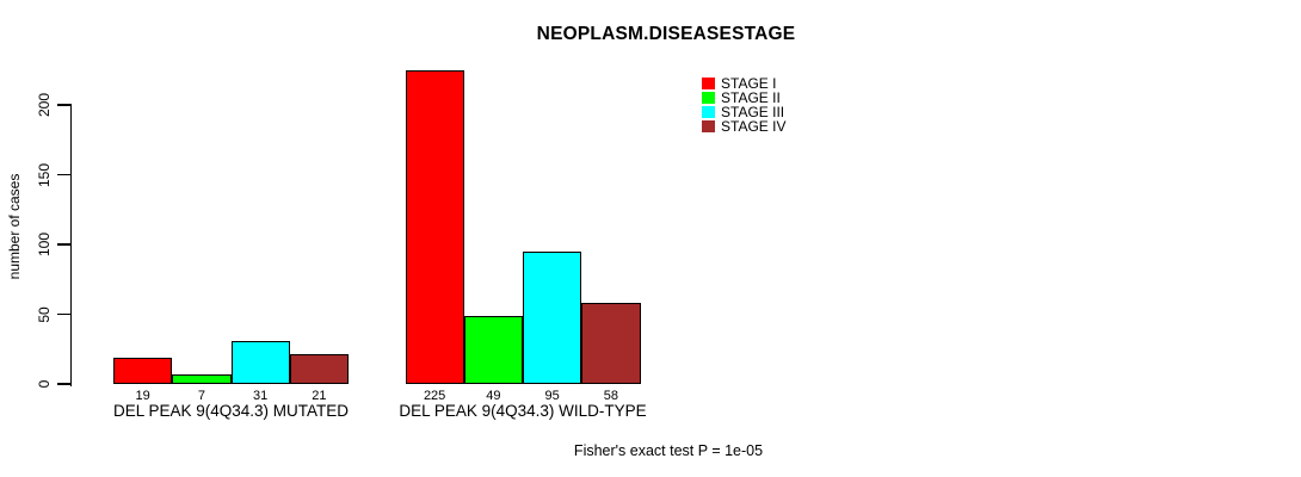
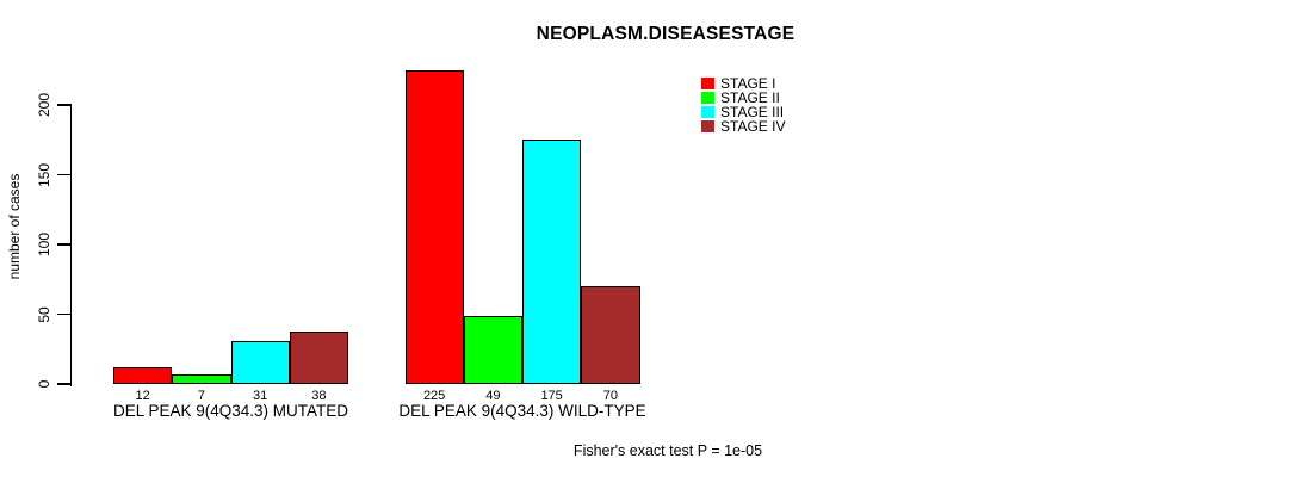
STAGE I/DEL PEAK 9(4Q34.3) MUTATED: 19 -> 12
STAGE IV/DEL PEAK 9(4Q34.3) MUTATED: 21 -> 38
STAGE III/DEL PEAK 9(4Q34.3) WILD-TYPE: 95 -> 175
STAGE IV/DEL PEAK 9(4Q34.3) WILD-TYPE: 58 -> 70
